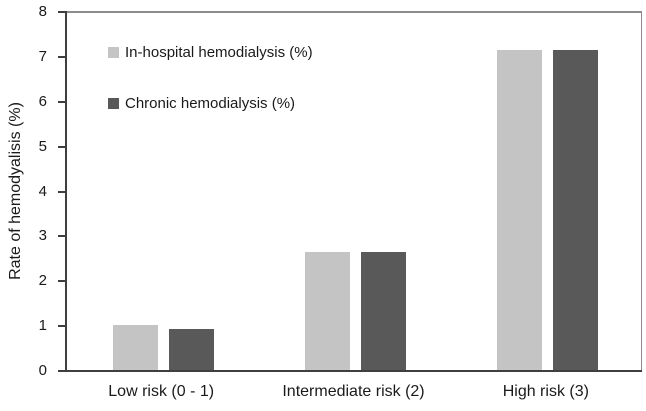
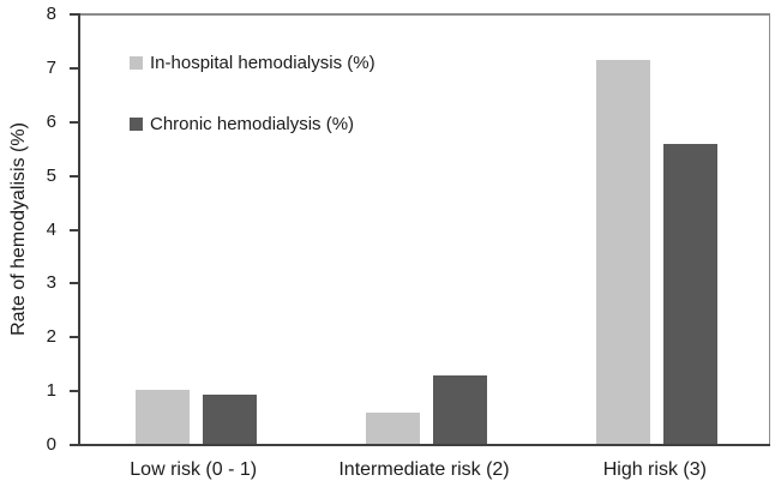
In-hospital hemodialysis (%)/Intermediate risk (2): 2.6 -> 0.6
Chronic hemodialysis (%)/Intermediate risk (2): 2.6 -> 1.3
Chronic hemodialysis (%)/High risk (3): 7.2 -> 5.6
